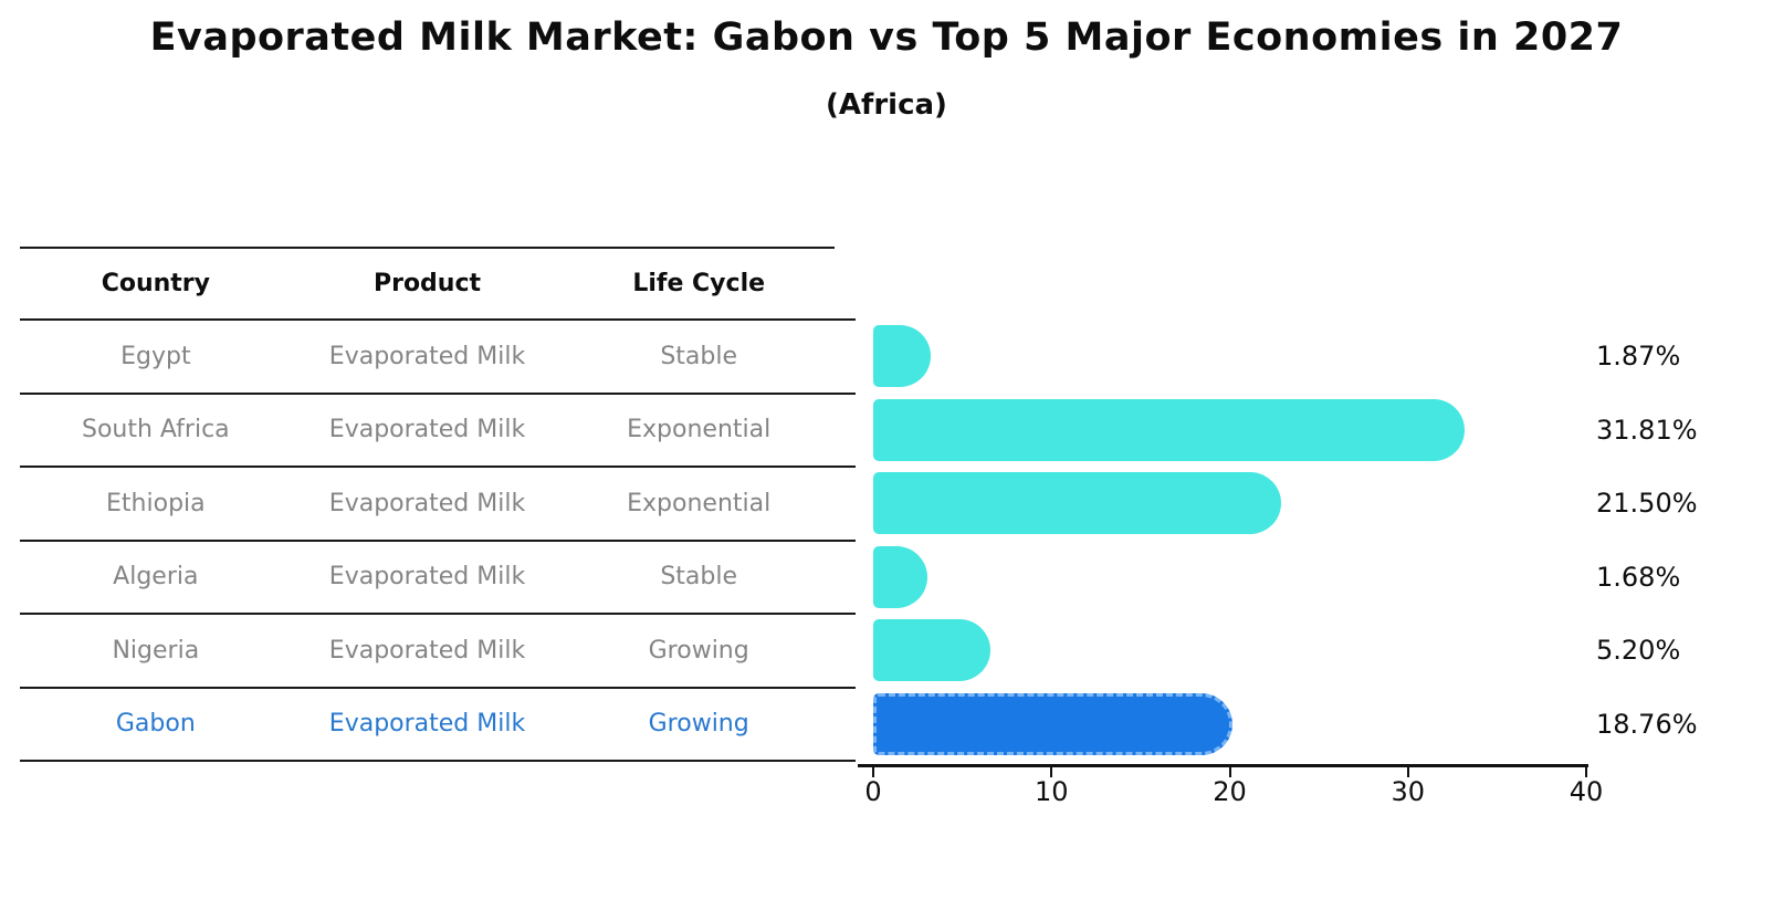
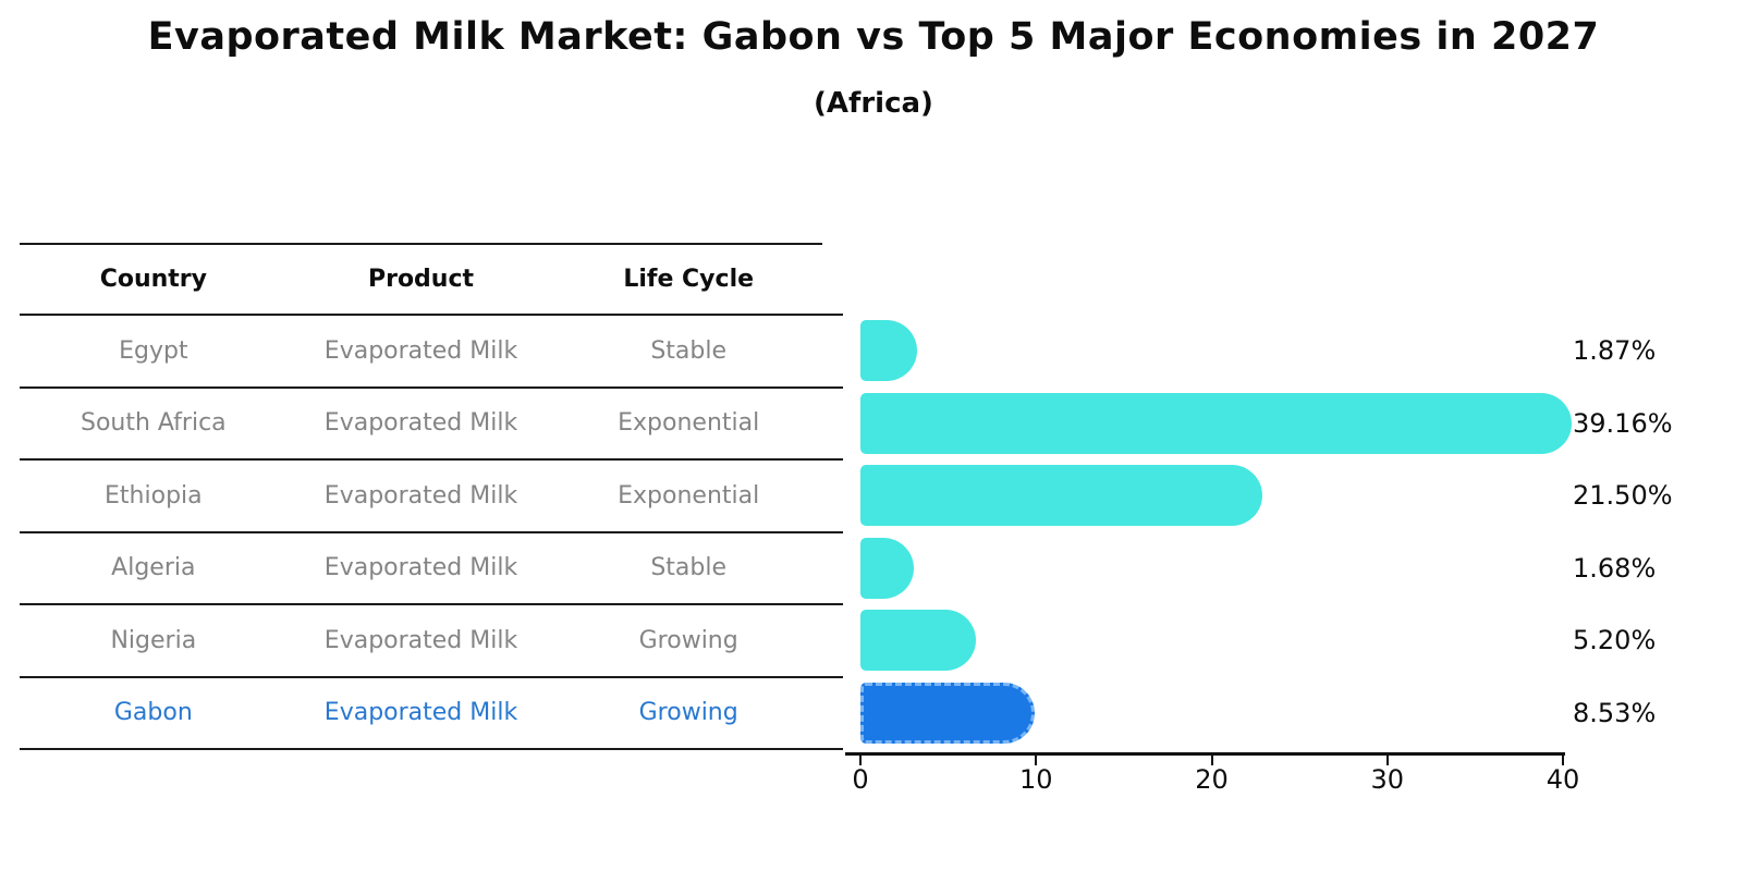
South Africa: 31.81% -> 39.16%
Gabon: 18.76% -> 8.53%
